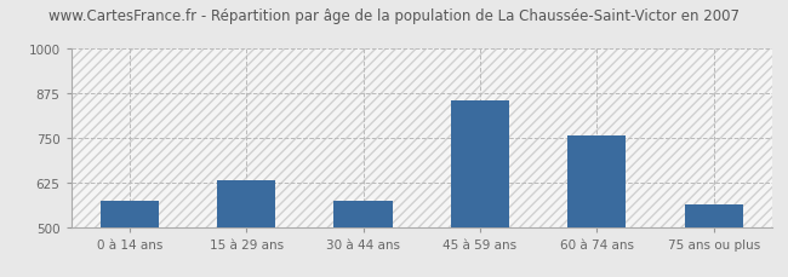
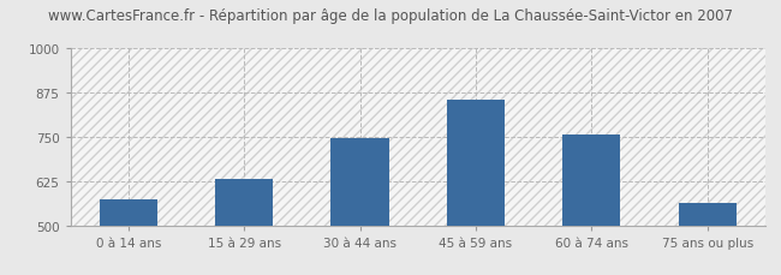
30 à 44 ans: 575 -> 748
